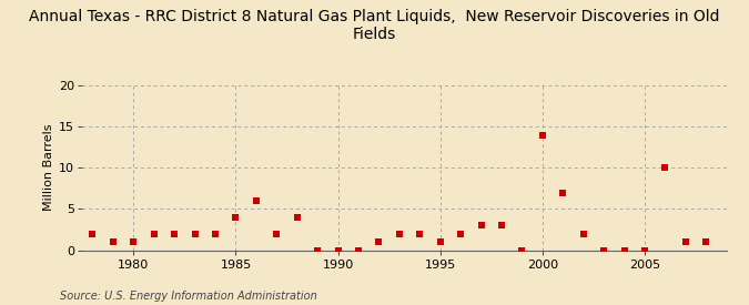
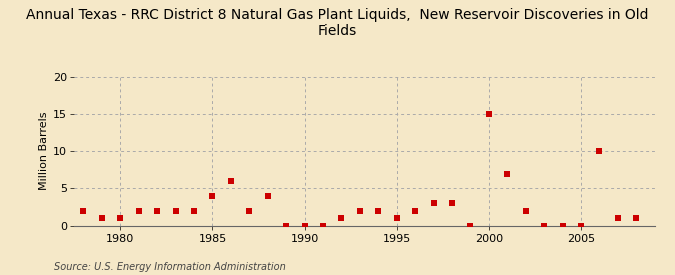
2000: 14 -> 15
